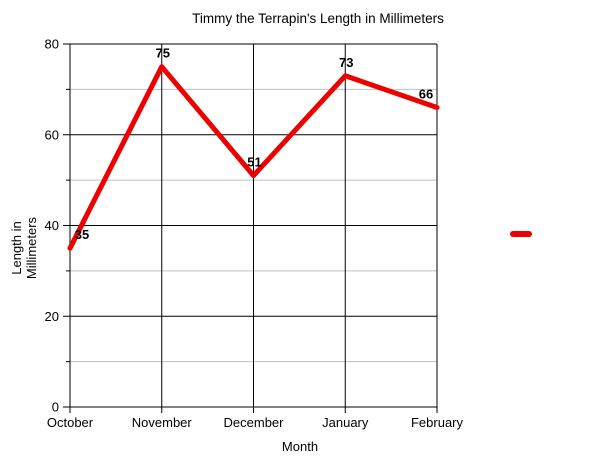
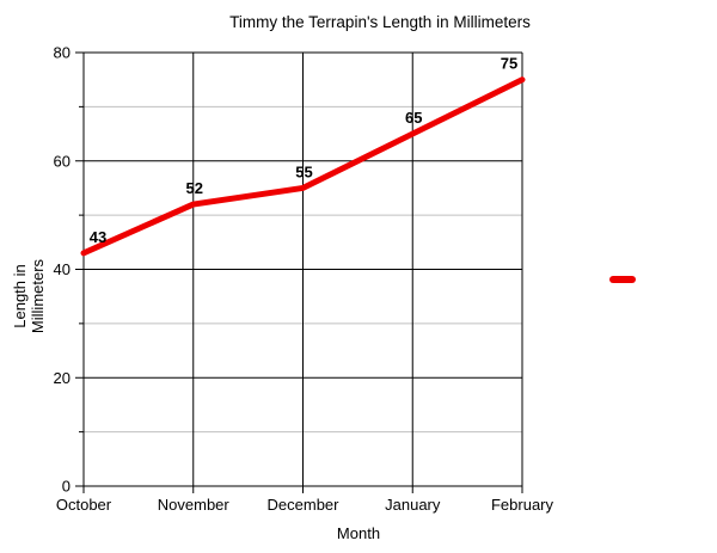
October: 35 -> 43
November: 75 -> 52
December: 51 -> 55
January: 73 -> 65
February: 66 -> 75
